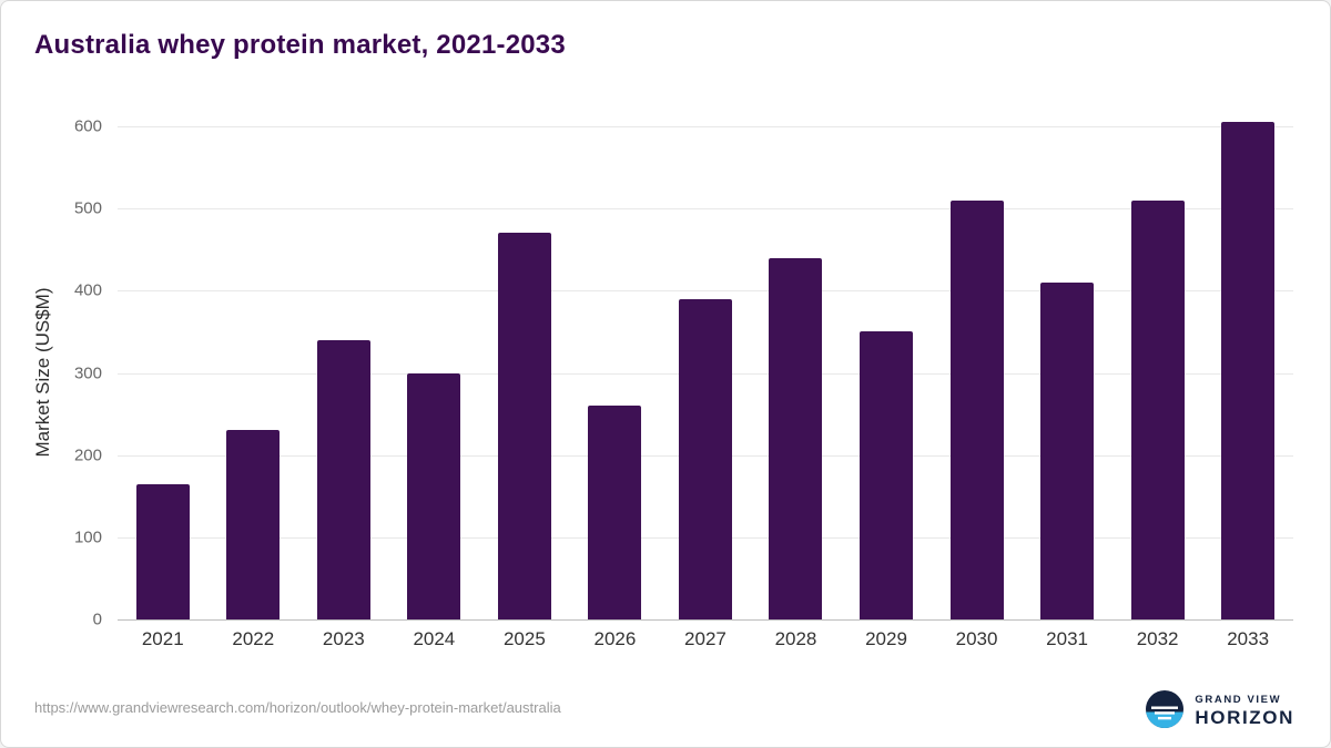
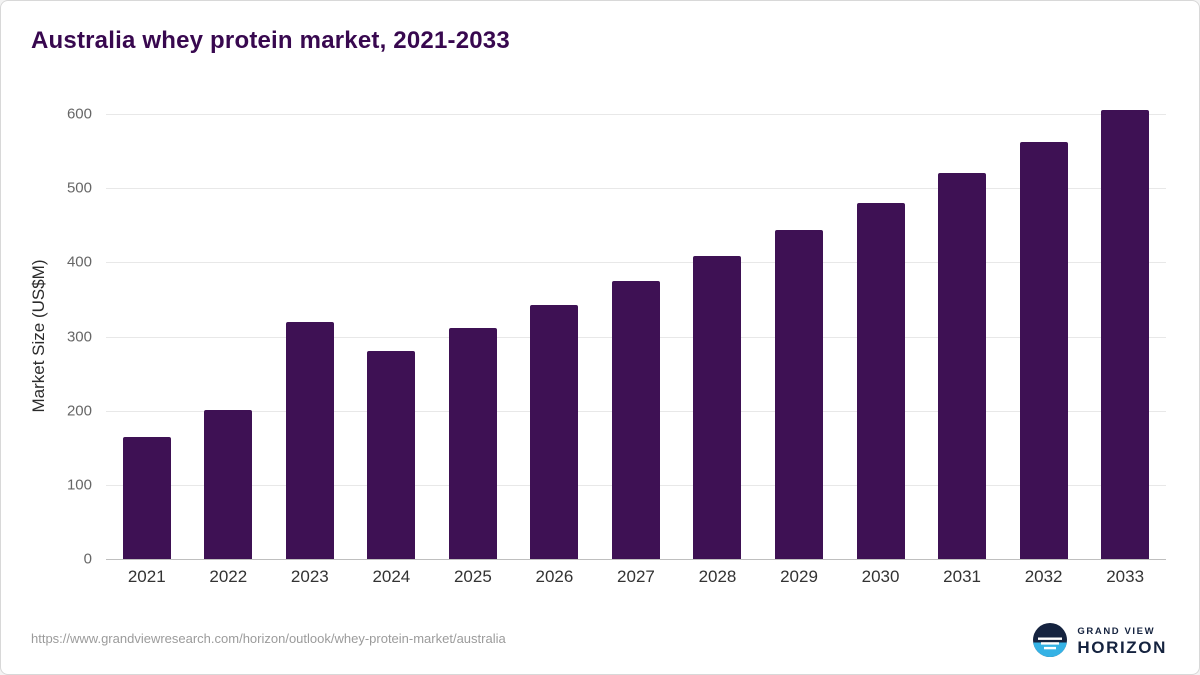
2022: 230 -> 200
2023: 340 -> 320
2024: 300 -> 280
2025: 470 -> 310
2026: 260 -> 340
2027: 390 -> 380
2028: 440 -> 410
2029: 350 -> 440
2030: 510 -> 480
2031: 410 -> 520
2032: 510 -> 560
